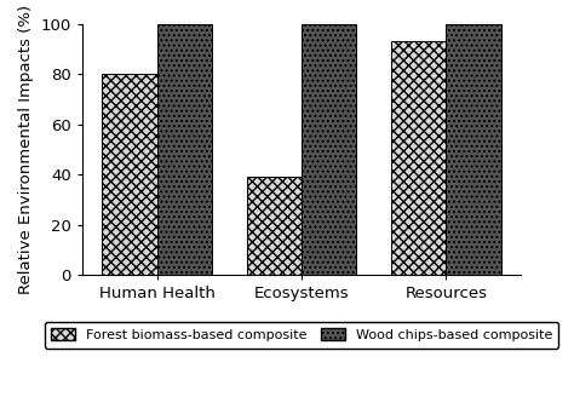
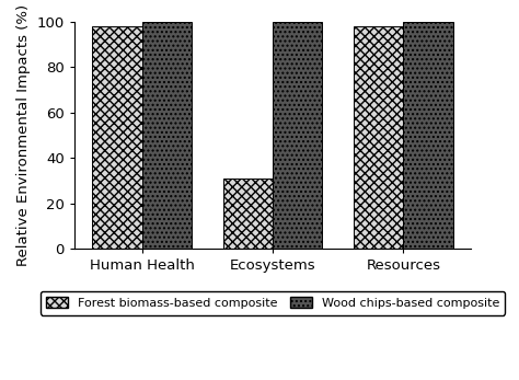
Forest biomass-based composite/Human Health: 80 -> 98
Forest biomass-based composite/Ecosystems: 39 -> 31
Forest biomass-based composite/Resources: 93 -> 98
